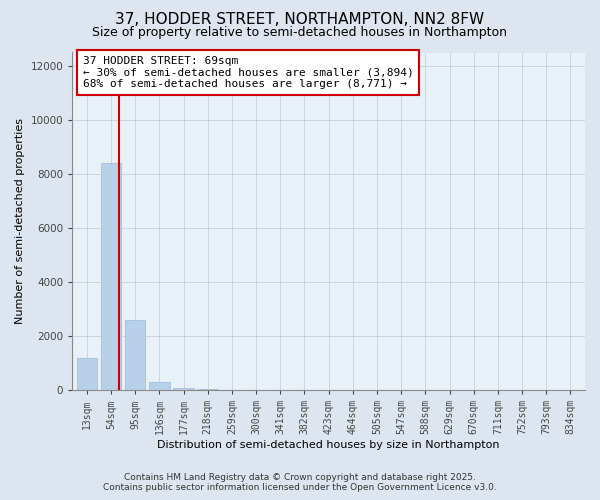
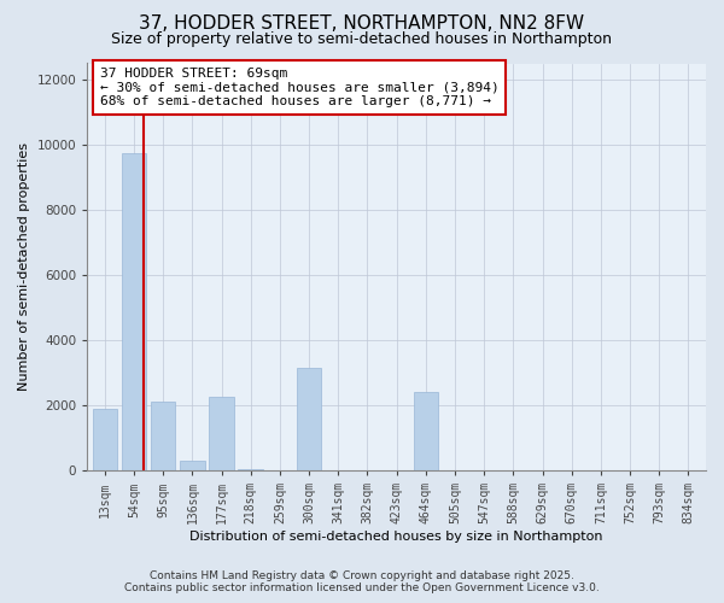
13sqm: 1200 -> 1900
54sqm: 8400 -> 9750
95sqm: 2600 -> 2100
177sqm: 80 -> 2250
300sqm: 0 -> 3150
464sqm: 0 -> 2400
